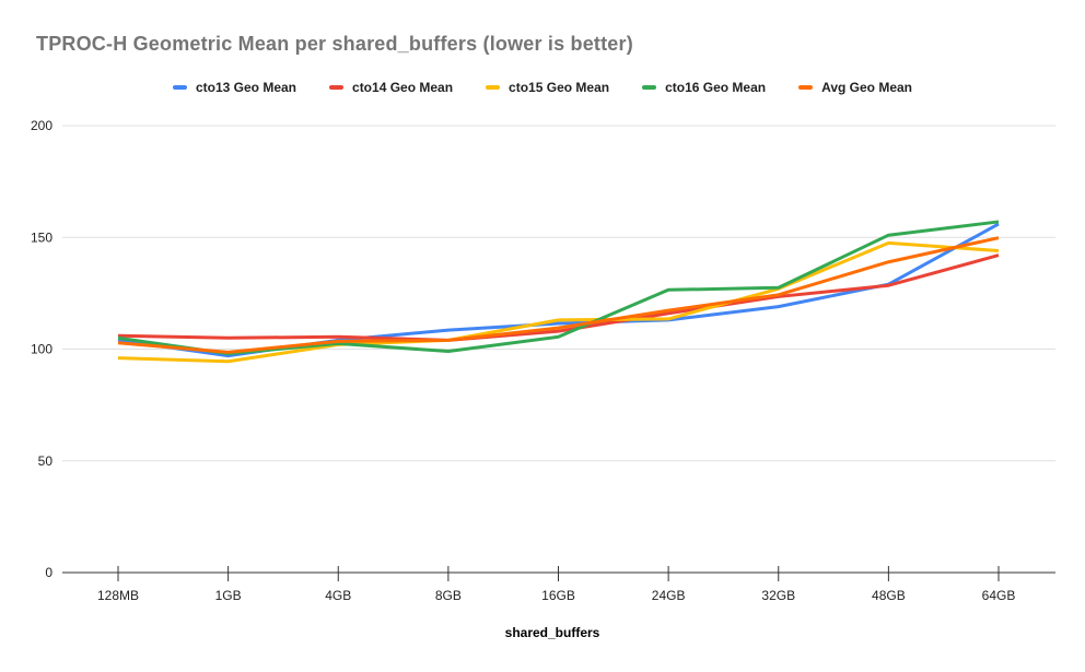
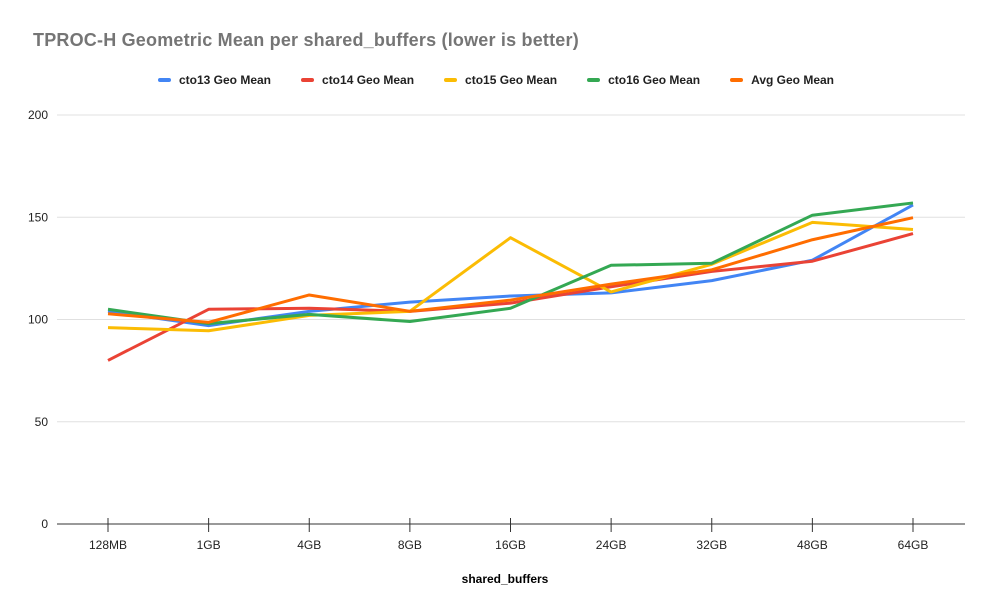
cto14 Geo Mean/128MB: 106 -> 80
Avg Geo Mean/4GB: 104 -> 112
cto15 Geo Mean/16GB: 113 -> 140
